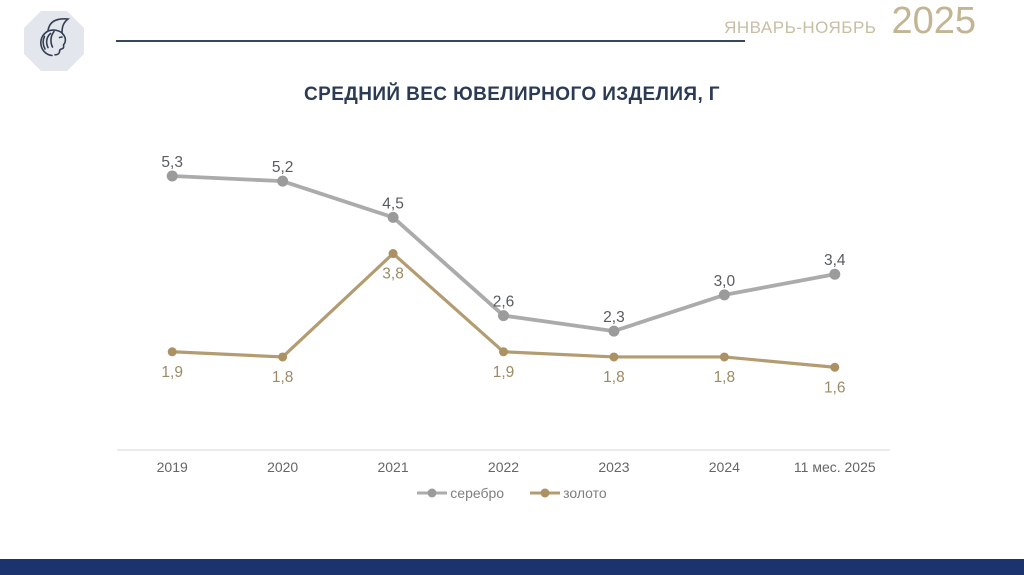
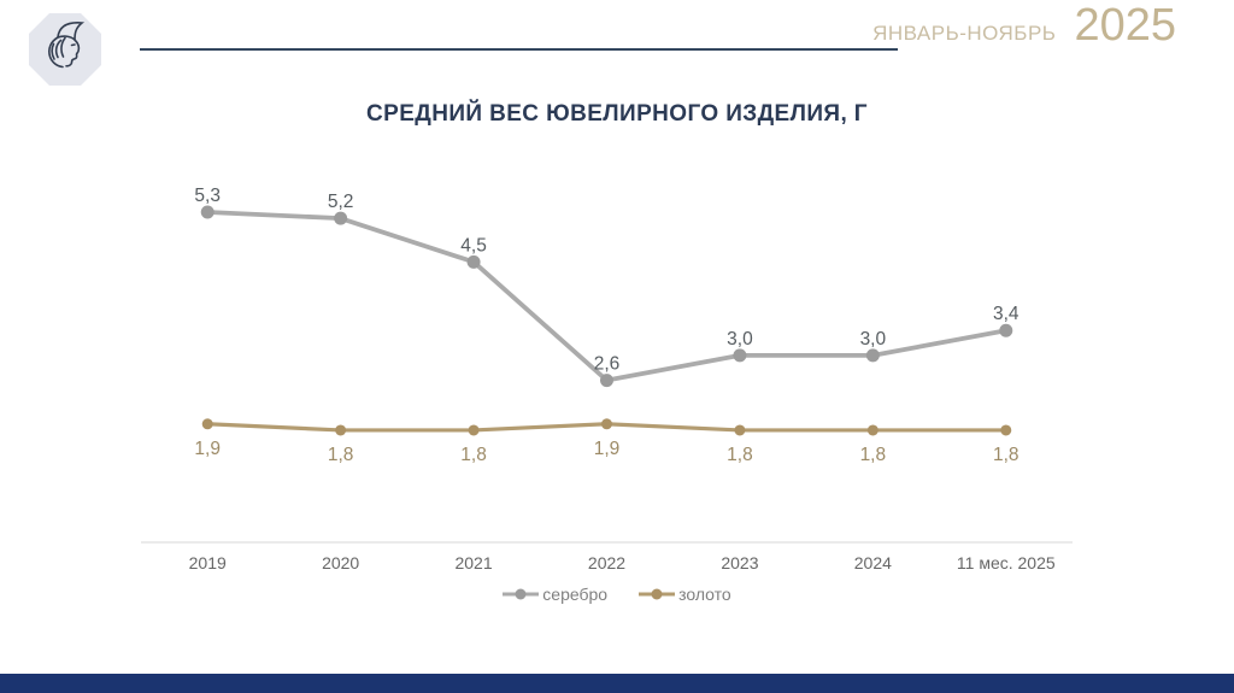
золото/2021: 3,8 -> 1,8
серебро/2023: 2,3 -> 3,0
золото/11 мес. 2025: 1,6 -> 1,8
